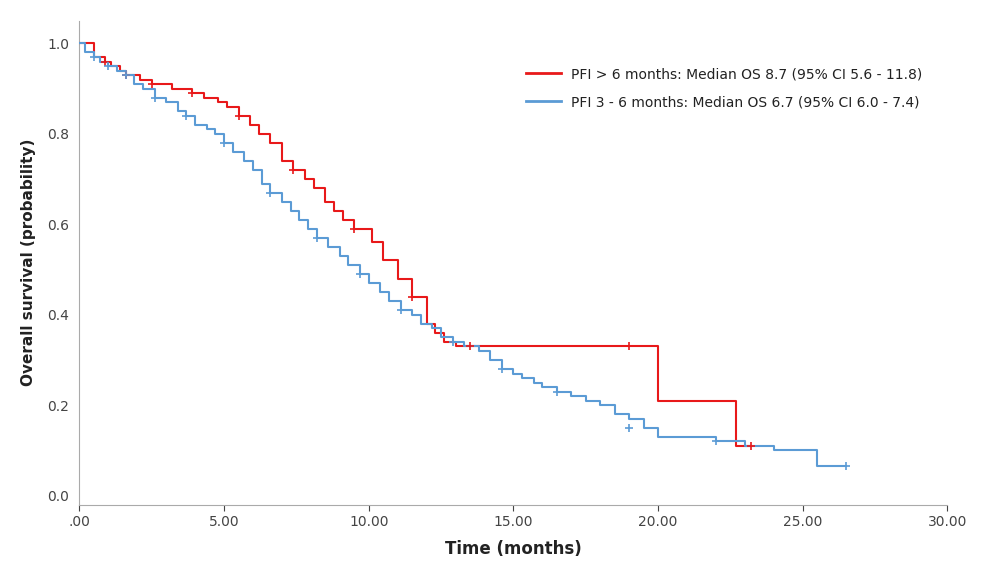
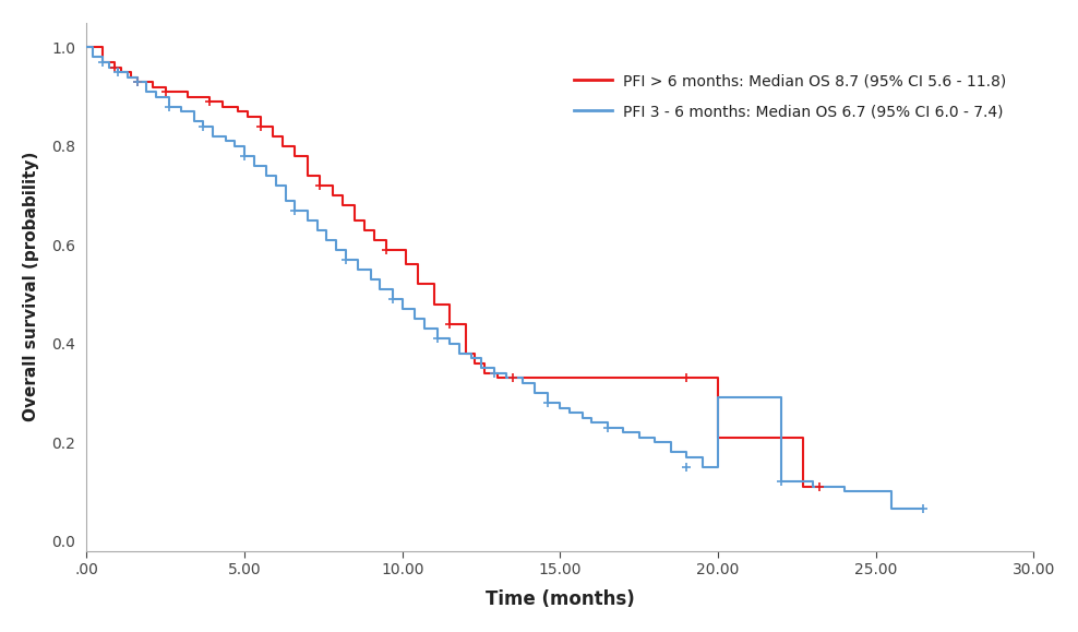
PFI 3 - 6 months: Median OS 6.7 (95% CI 6.0 - 7.4)/20.00: 0.130 -> 0.290
